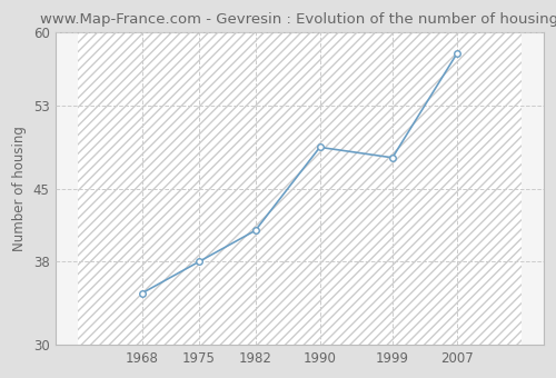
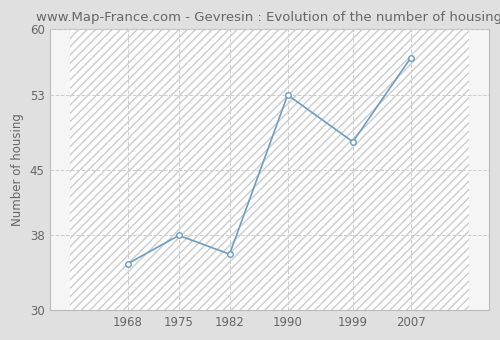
1982: 41 -> 36
1990: 49 -> 53
2007: 58 -> 57
